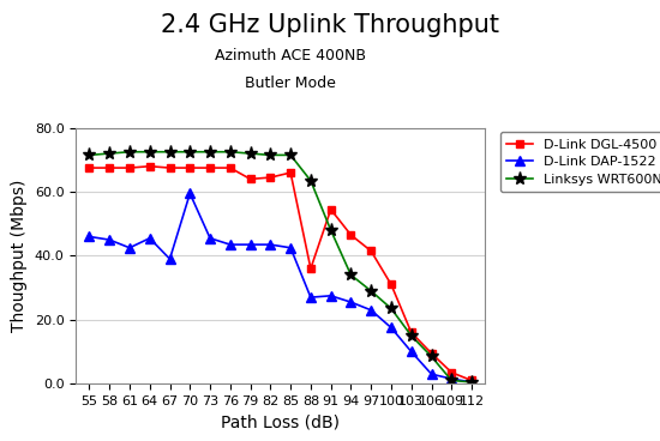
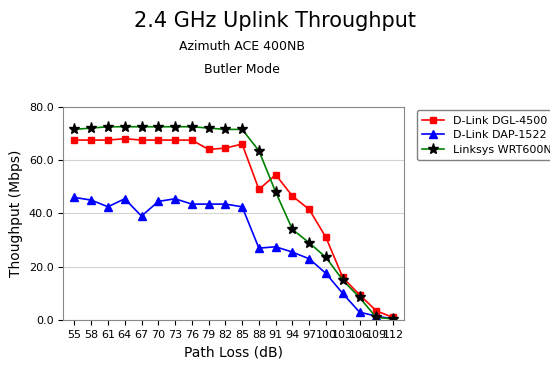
D-Link DAP-1522/70: 59.5 -> 44.5
D-Link DGL-4500/88: 36.0 -> 49.0
